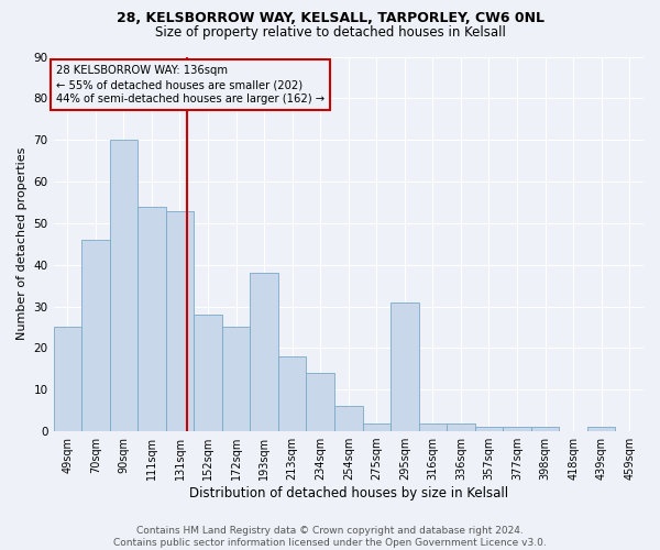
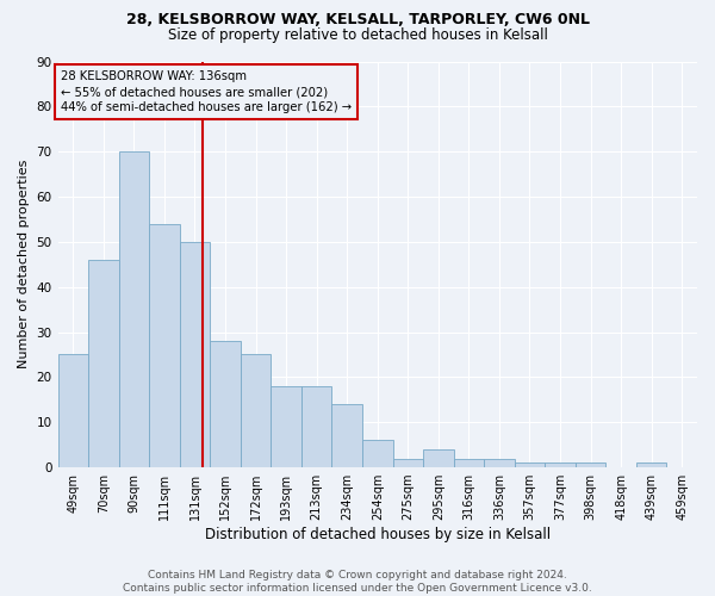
131sqm: 53 -> 50
193sqm: 38 -> 18
295sqm: 31 -> 4
